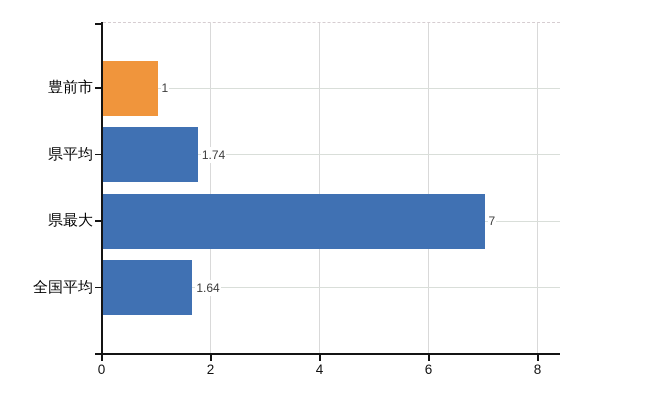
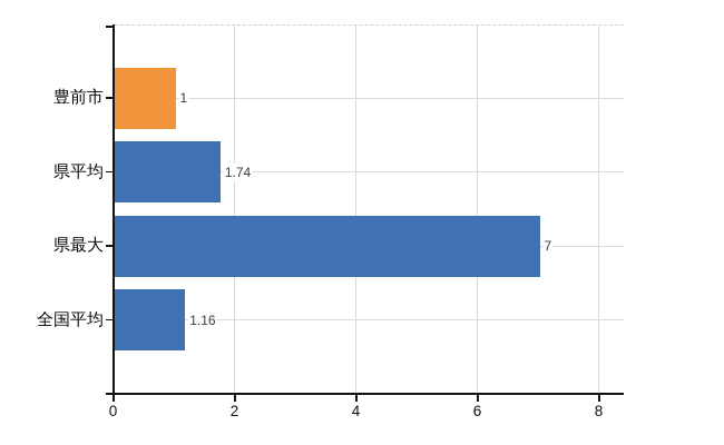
全国平均: 1.64 -> 1.16
